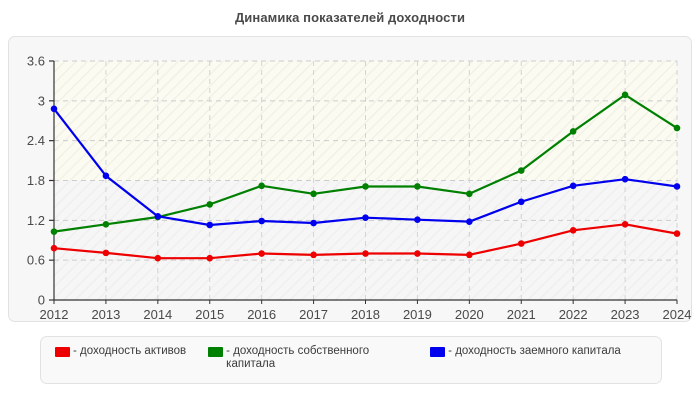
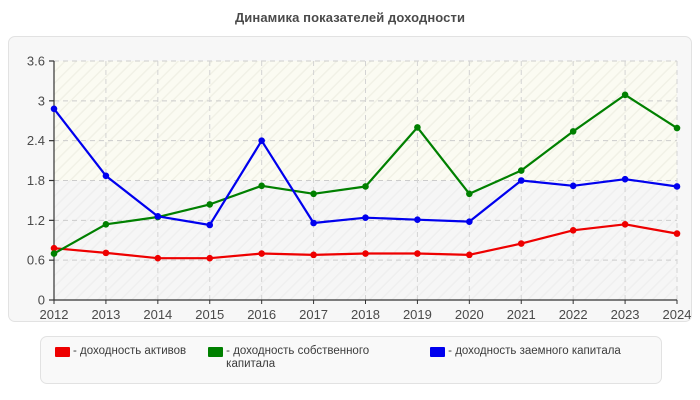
- доходность собственного капитала/2012: 1.0 -> 0.7
- доходность заемного капитала/2016: 1.2 -> 2.4
- доходность собственного капитала/2019: 1.7 -> 2.6
- доходность заемного капитала/2021: 1.5 -> 1.8
